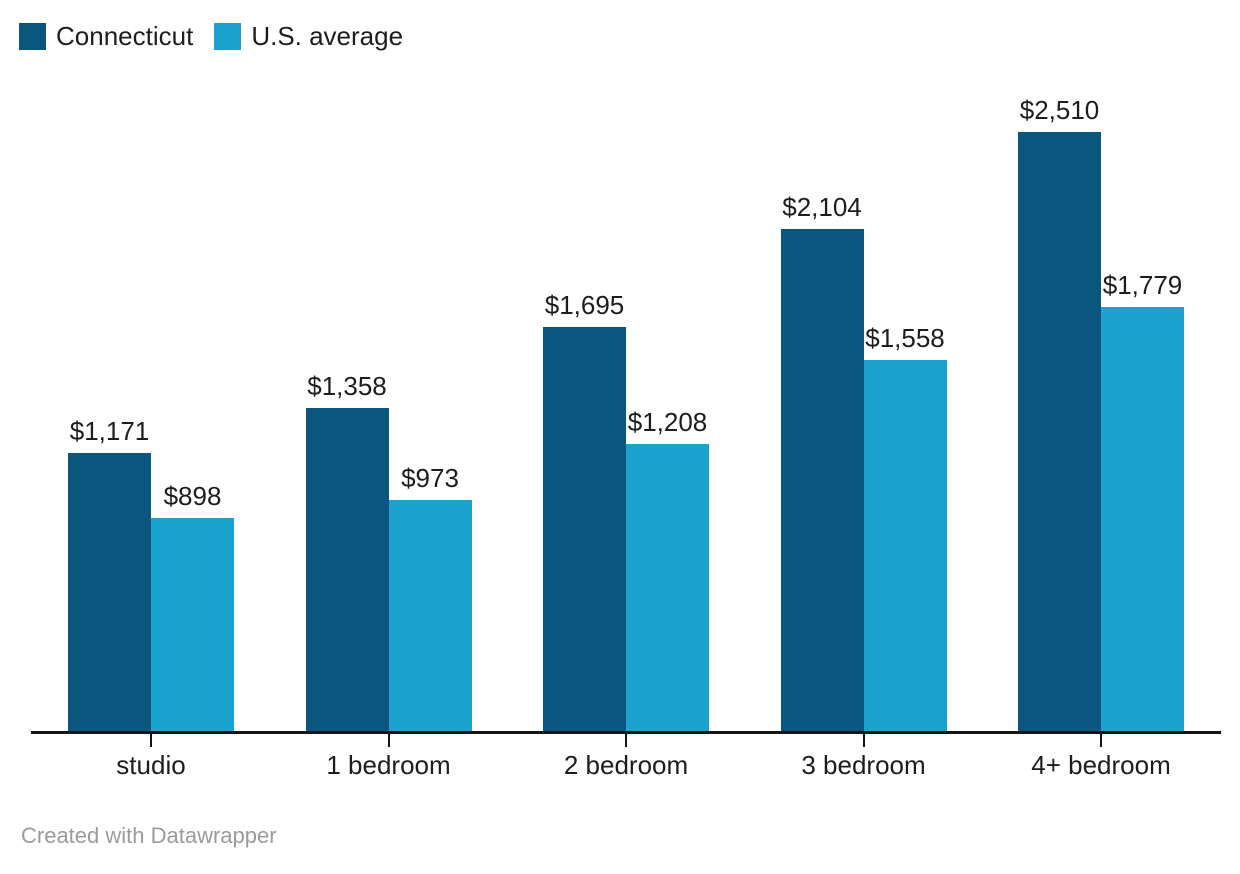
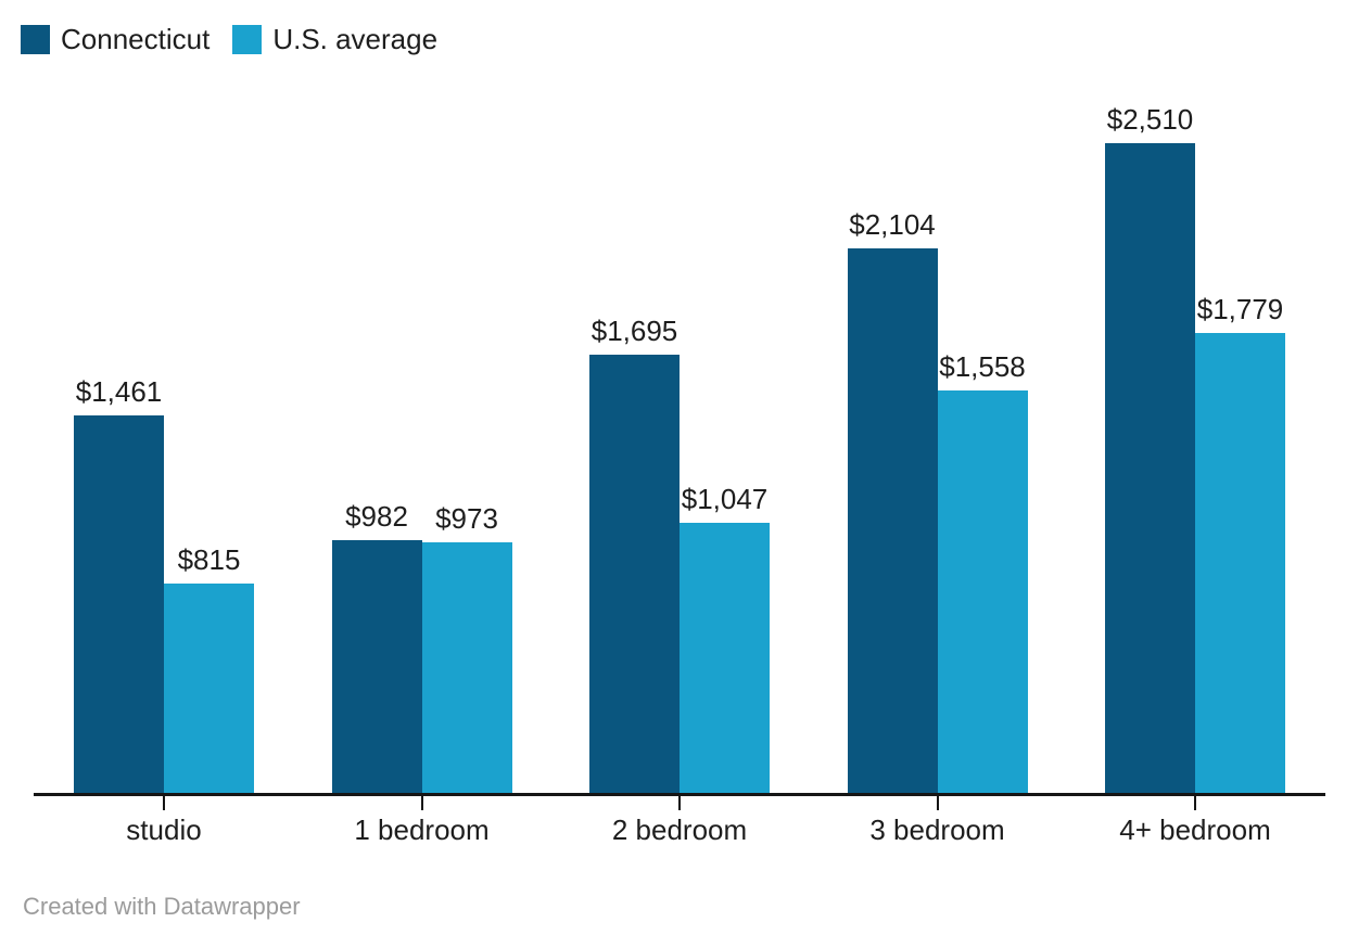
Connecticut/studio: $1,171 -> $1,461
U.S. average/studio: $898 -> $815
Connecticut/1 bedroom: $1,358 -> $982
U.S. average/2 bedroom: $1,208 -> $1,047
